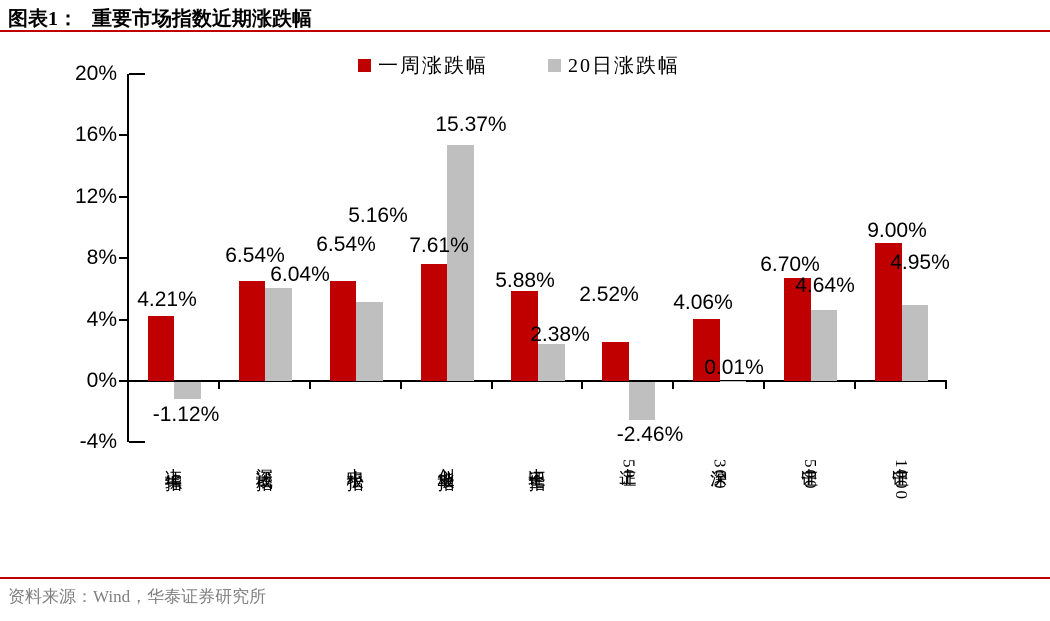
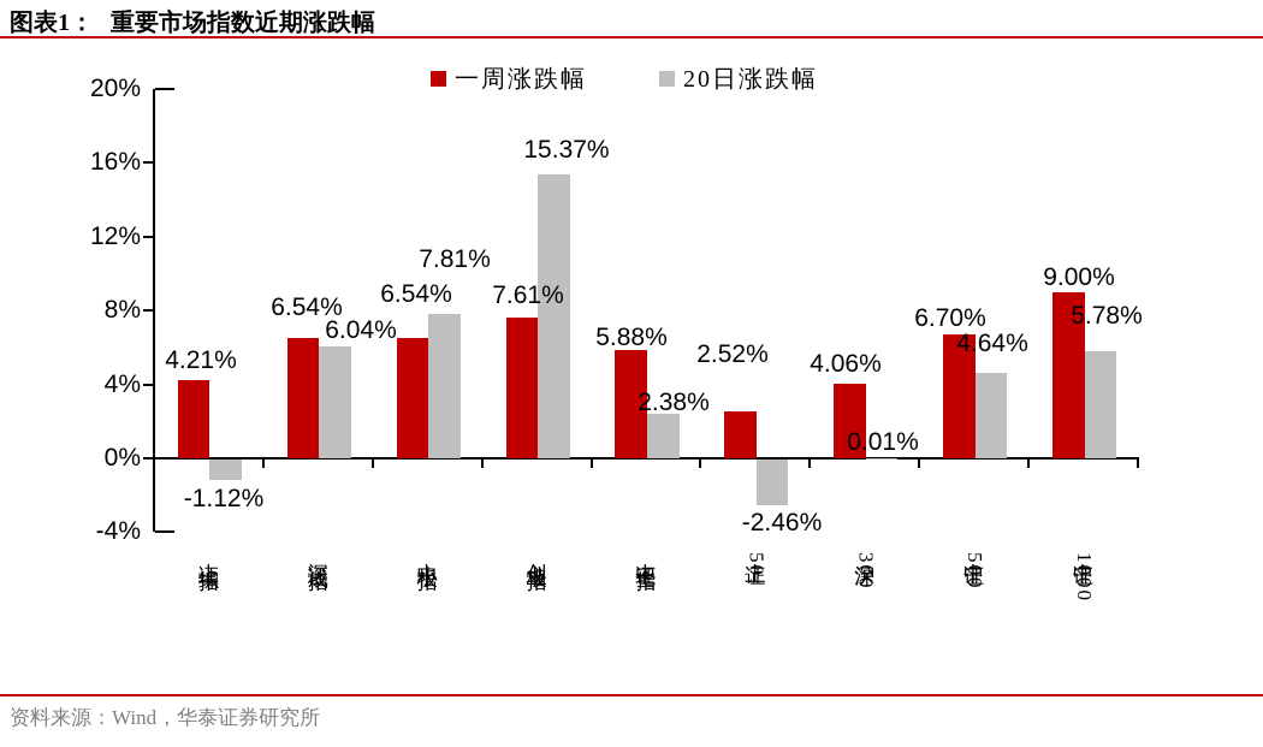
20日涨跌幅/中小板指: 5.16% -> 7.81%
20日涨跌幅/中证1000: 4.95% -> 5.78%
